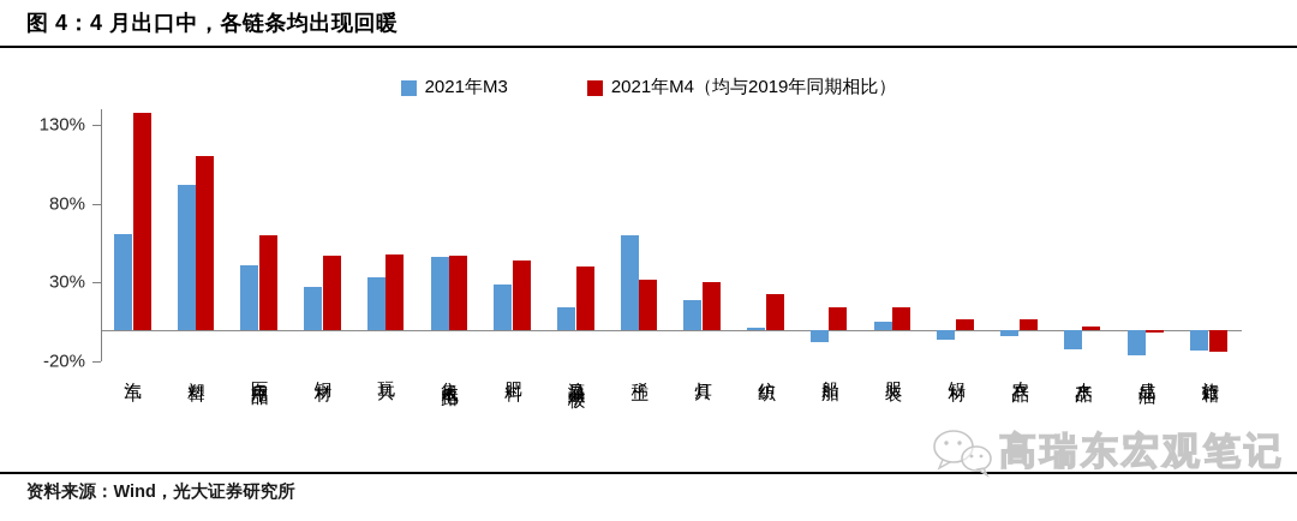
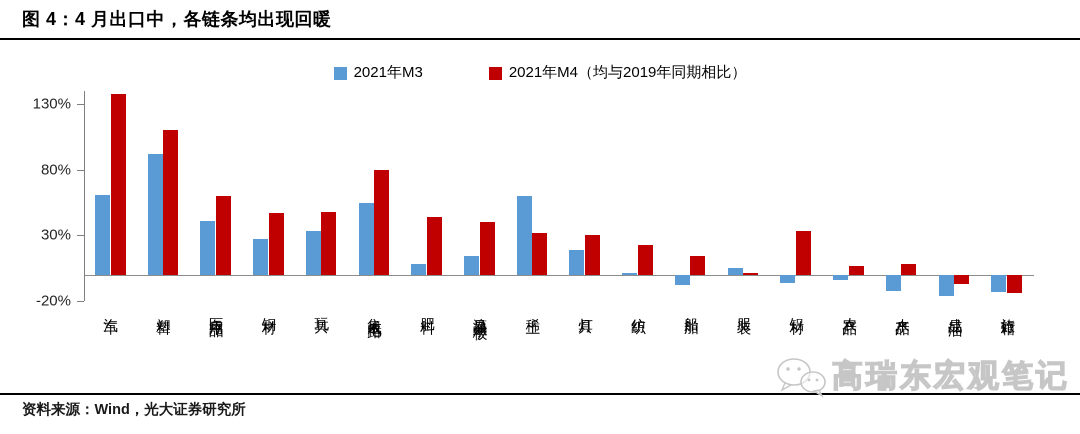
2021年M3/集成电路: 46% -> 55%
2021年M4（均与2019年同期相比）/集成电路: 47% -> 80%
2021年M3/肥料: 29% -> 8%
2021年M4（均与2019年同期相比）/服装: 14% -> 1%
2021年M4（均与2019年同期相比）/铝材: 7% -> 33%
2021年M4（均与2019年同期相比）/水产品: 2% -> 8%
2021年M4（均与2019年同期相比）/成品油: -2% -> -7%
